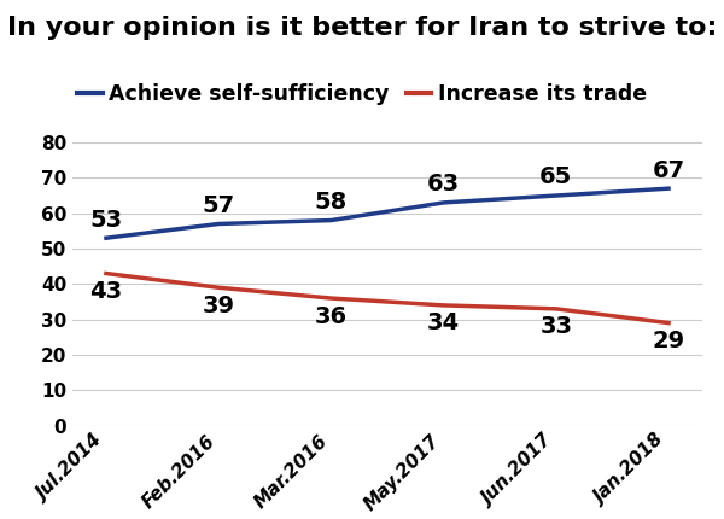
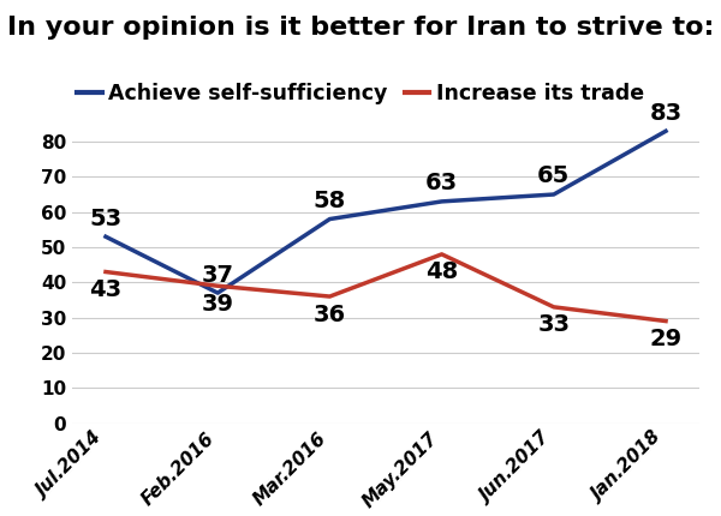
Achieve self-sufficiency/Feb.2016: 57 -> 37
Increase its trade/May.2017: 34 -> 48
Achieve self-sufficiency/Jan.2018: 67 -> 83
